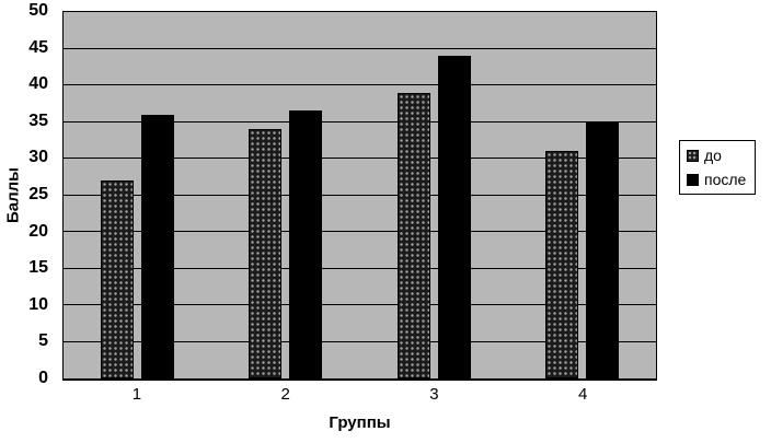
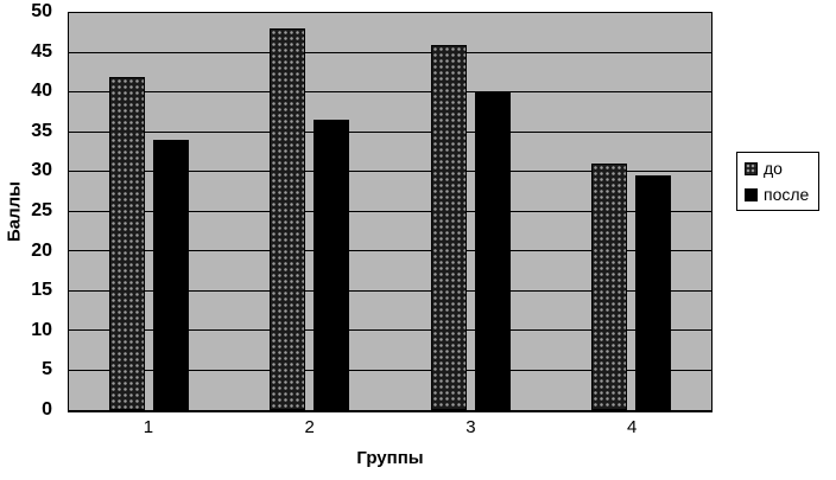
до/1: 27 -> 42
после/1: 36 -> 34
до/2: 34 -> 48
до/3: 39 -> 46
после/3: 44 -> 40
после/4: 35 -> 30
